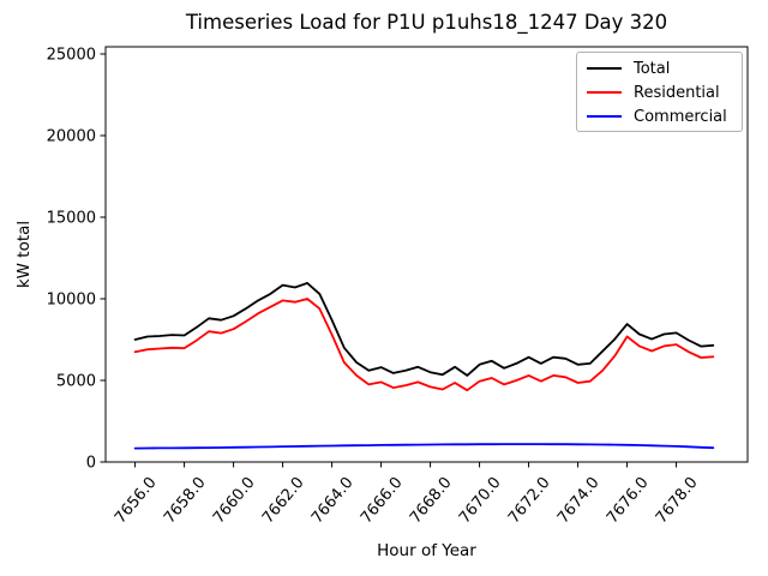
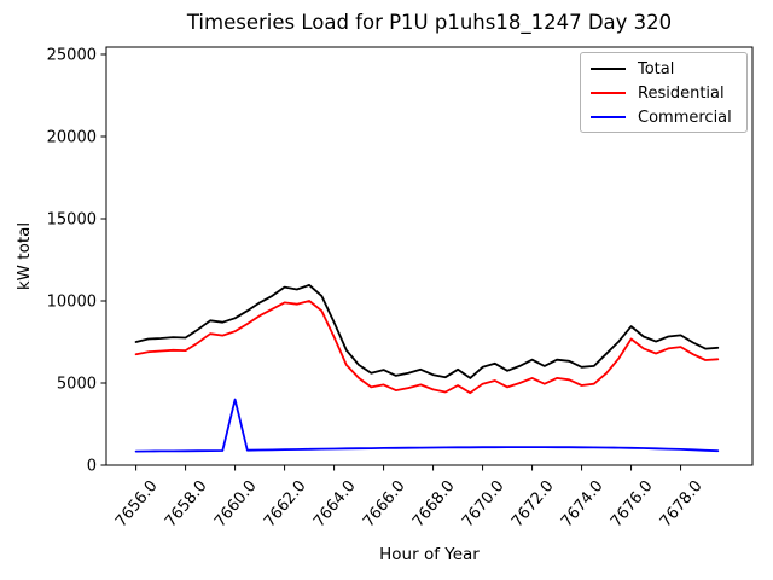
Commercial/7660.0: 900 -> 4000
